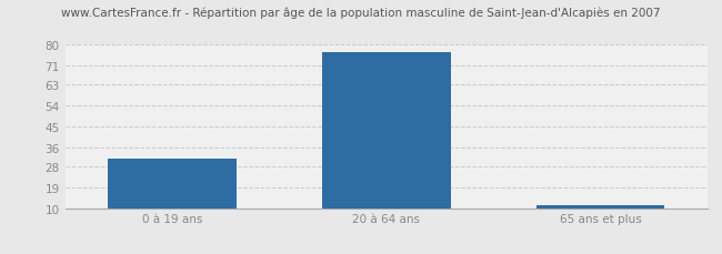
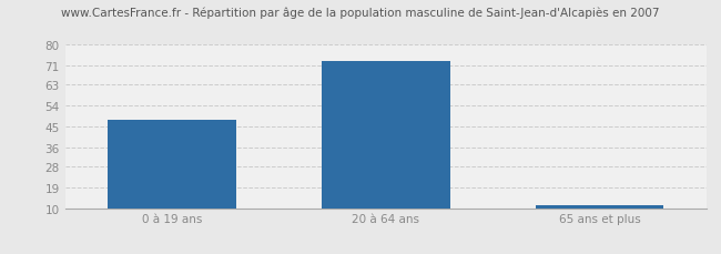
0 à 19 ans: 31 -> 48
20 à 64 ans: 77 -> 73
